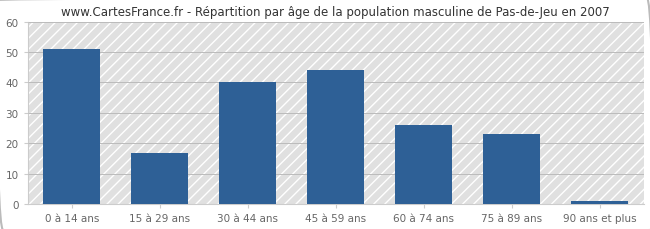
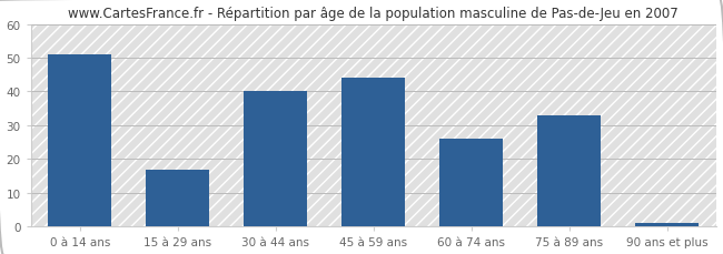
75 à 89 ans: 23 -> 33
